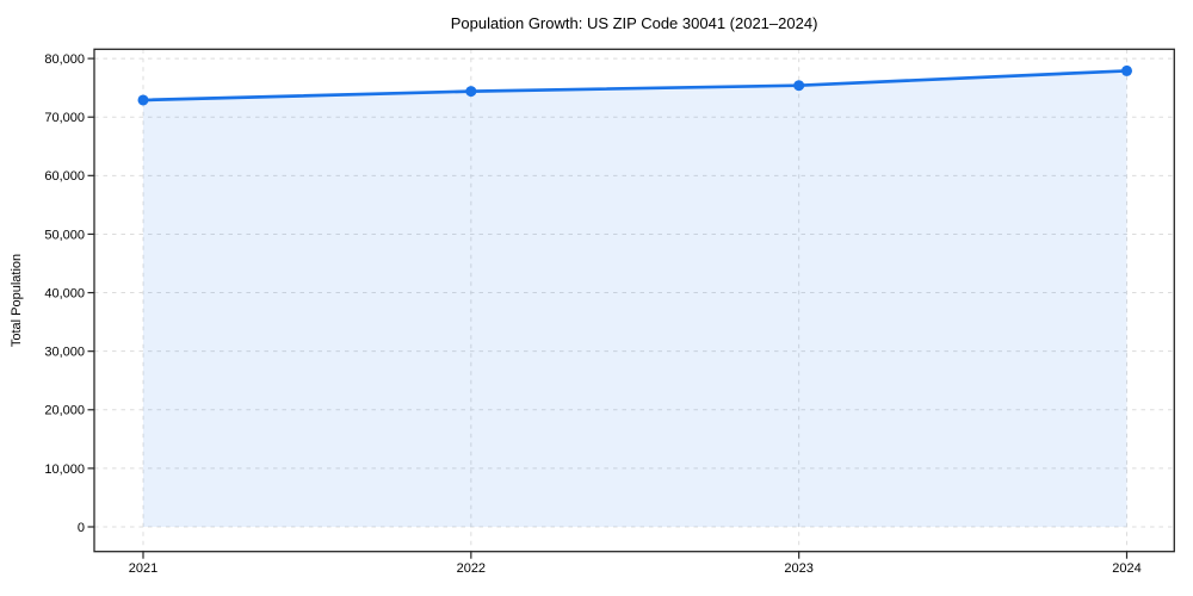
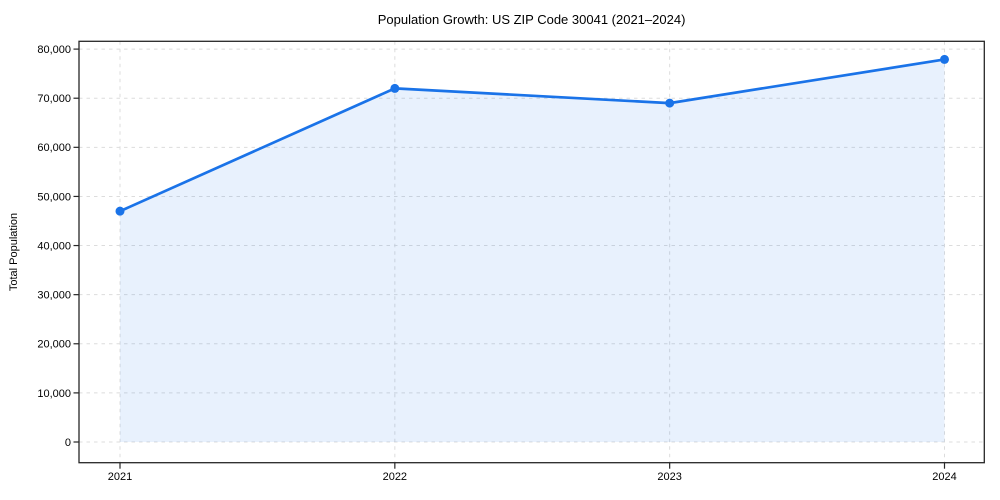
2021: 73000 -> 47000
2022: 74000 -> 72000
2023: 75000 -> 69000
